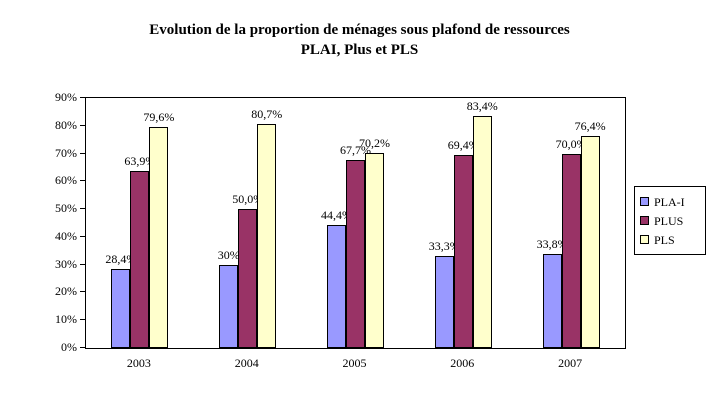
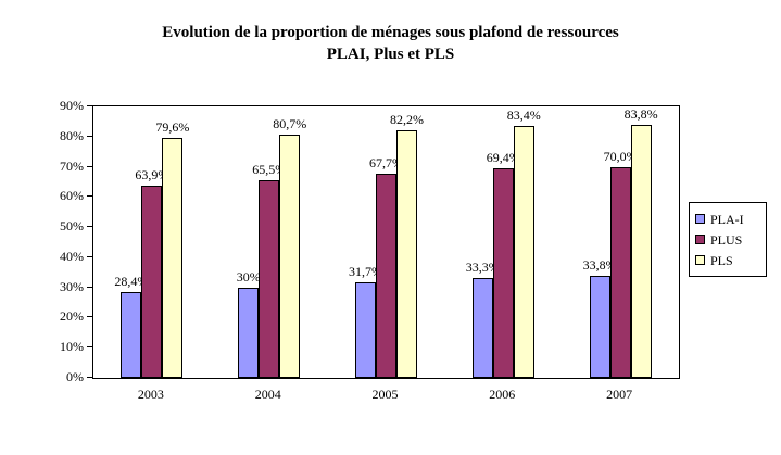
PLUS/2004: 50,0% -> 65,5%
PLA-I/2005: 44,4% -> 31,7%
PLS/2005: 70,2% -> 82,2%
PLS/2007: 76,4% -> 83,8%
